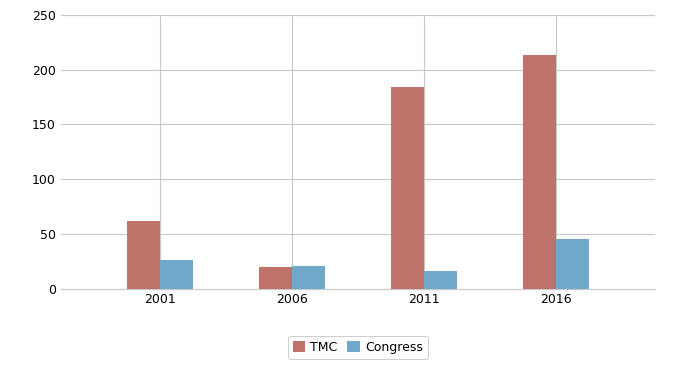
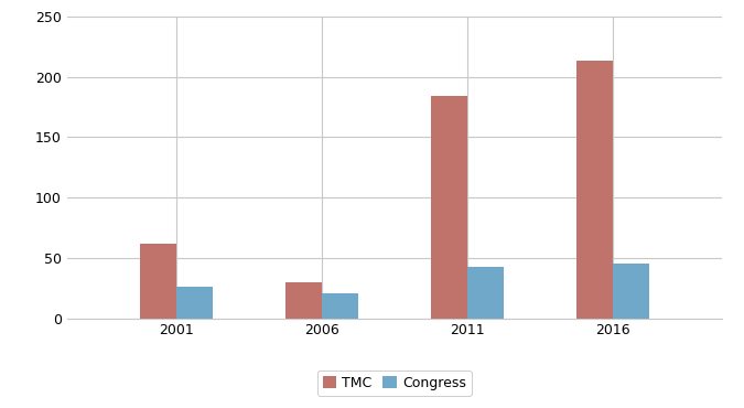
TMC/2006: 20 -> 30
Congress/2011: 16 -> 43
